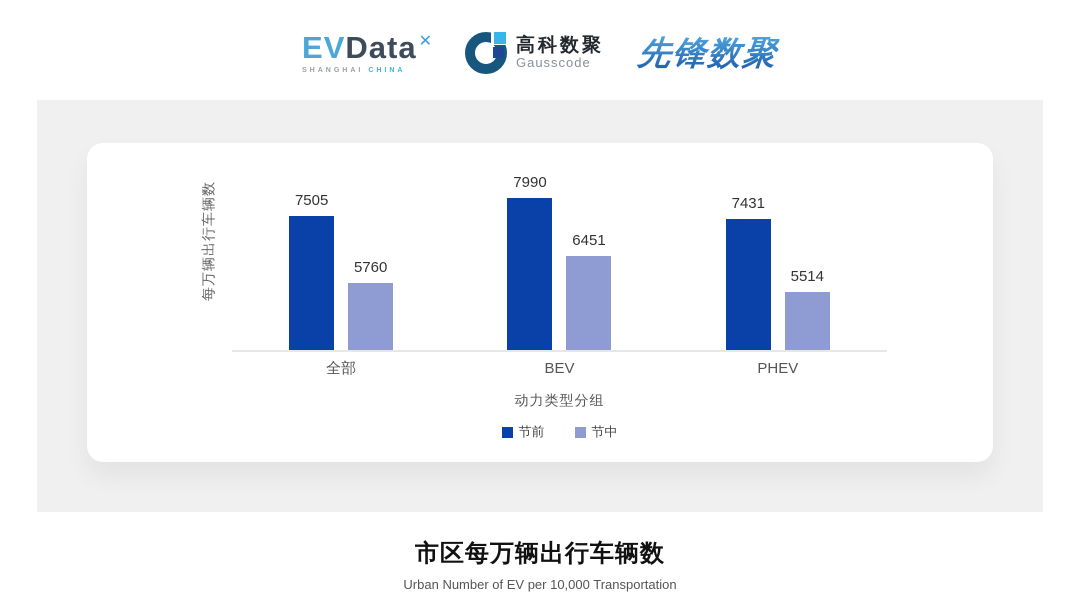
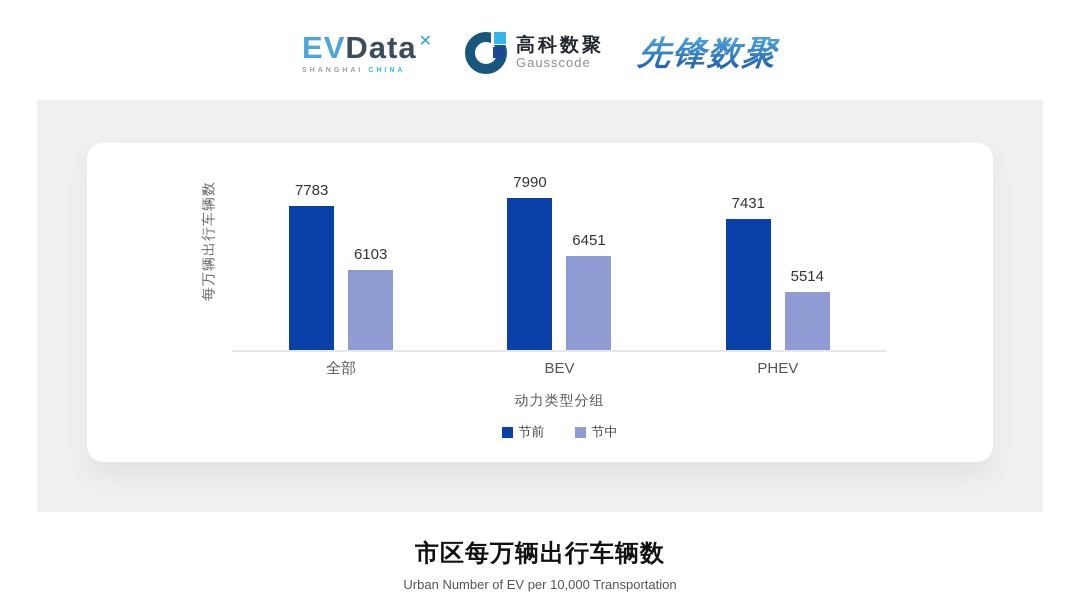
节前/全部: 7505 -> 7783
节中/全部: 5760 -> 6103
